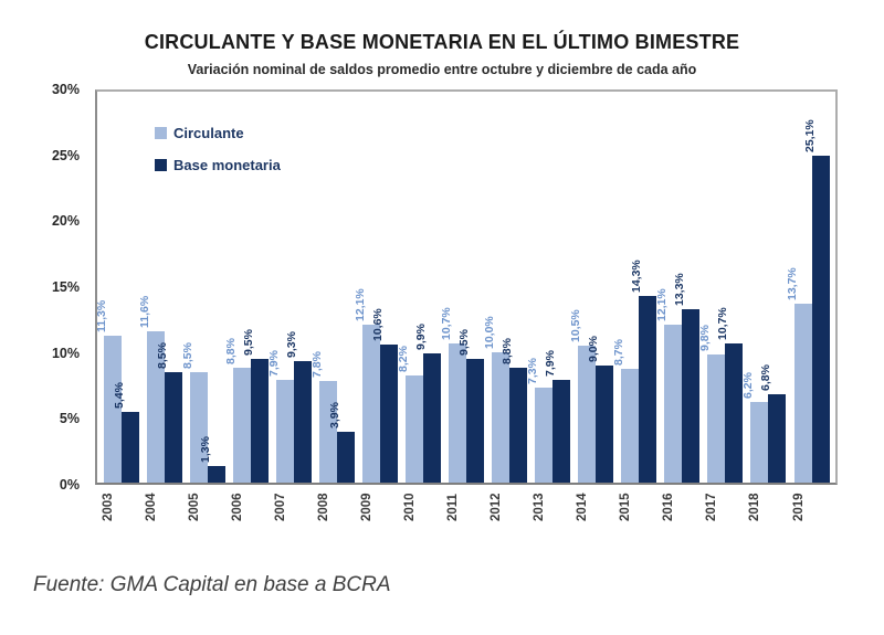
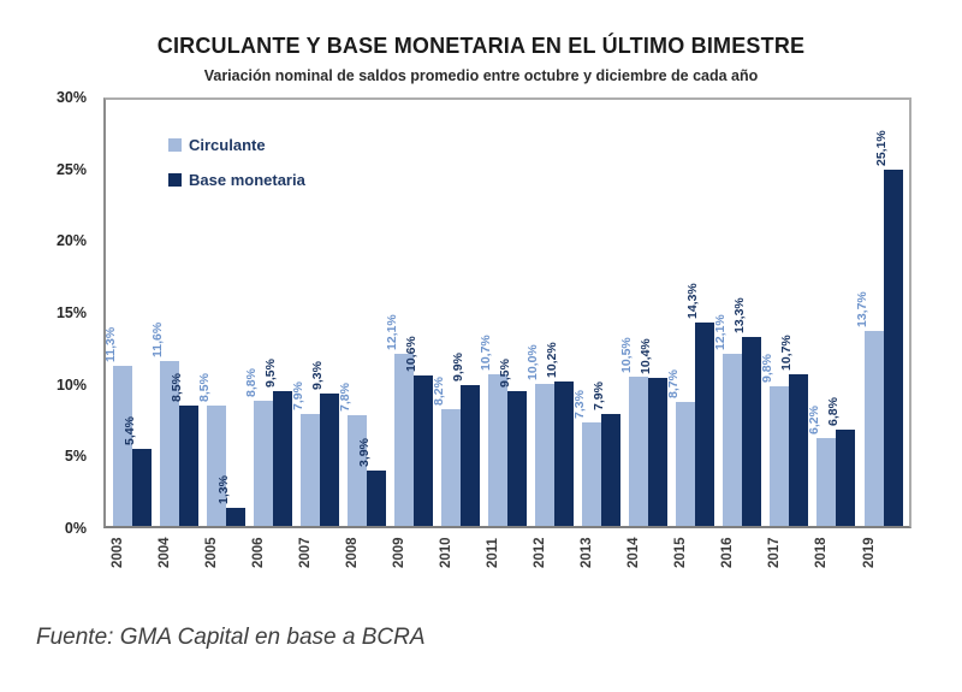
Base monetaria/2012: 8,8% -> 10,2%
Base monetaria/2014: 9,0% -> 10,4%
